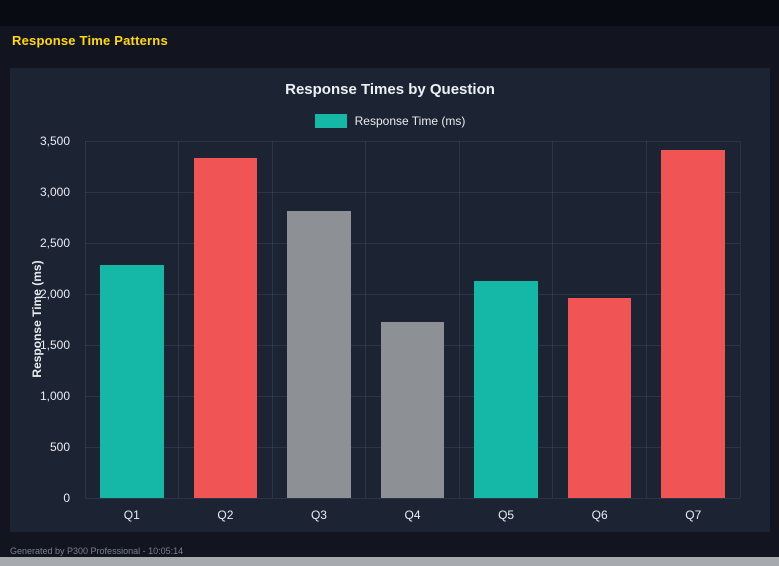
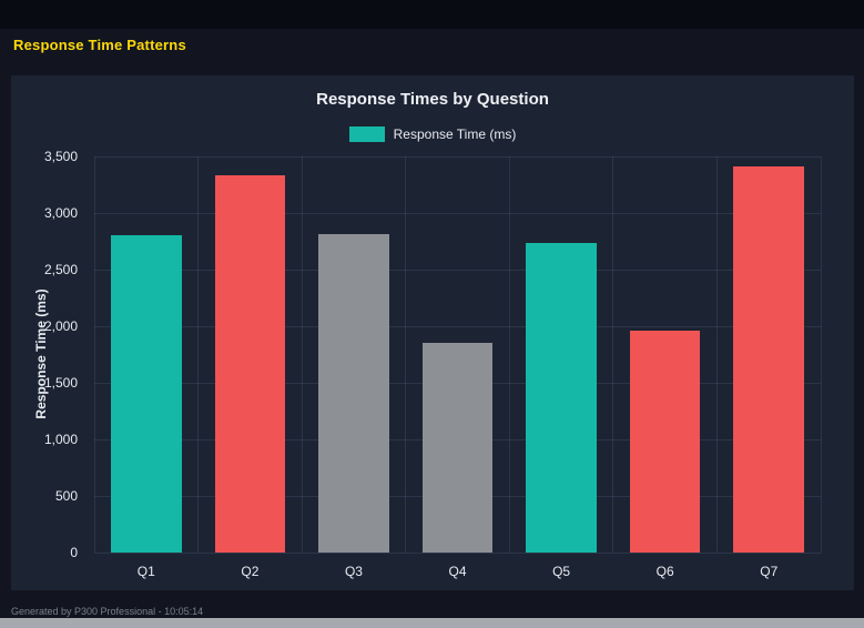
Q1: 2280 -> 2800
Q4: 1730 -> 1850
Q5: 2130 -> 2740
